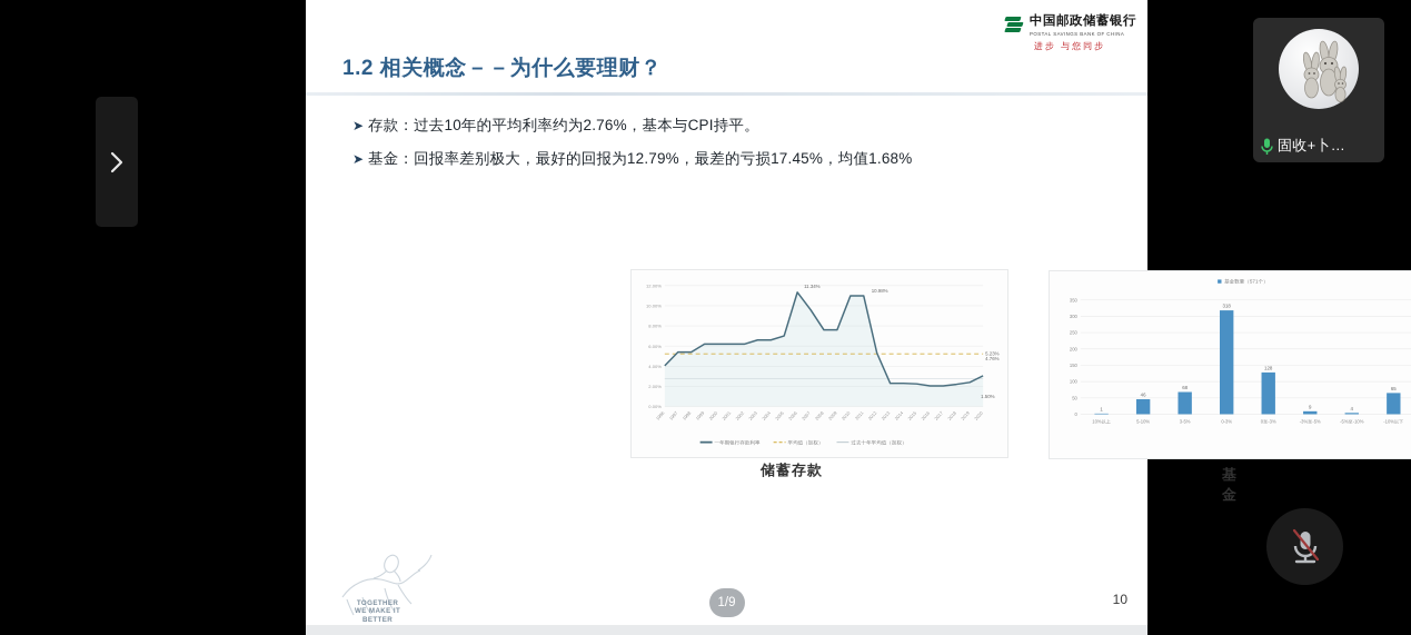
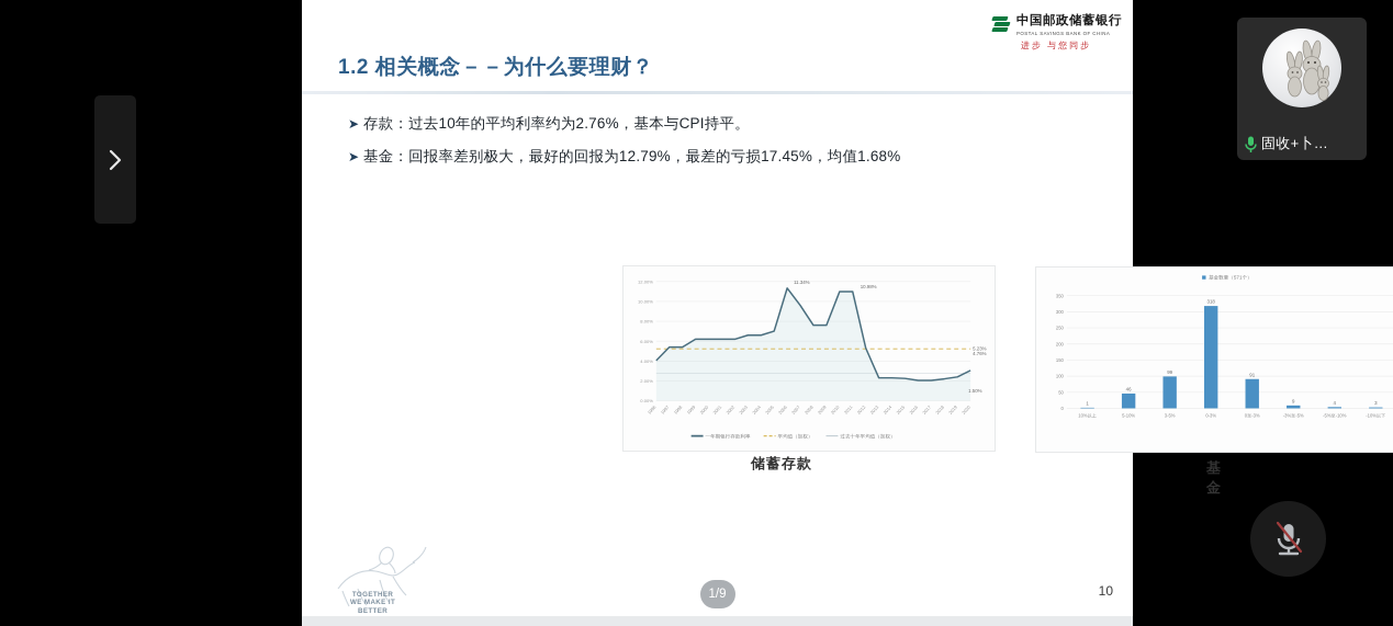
基金/3-5%: 68 -> 99
基金/0至-3%: 128 -> 91
基金/-10%以下: 65 -> 3
